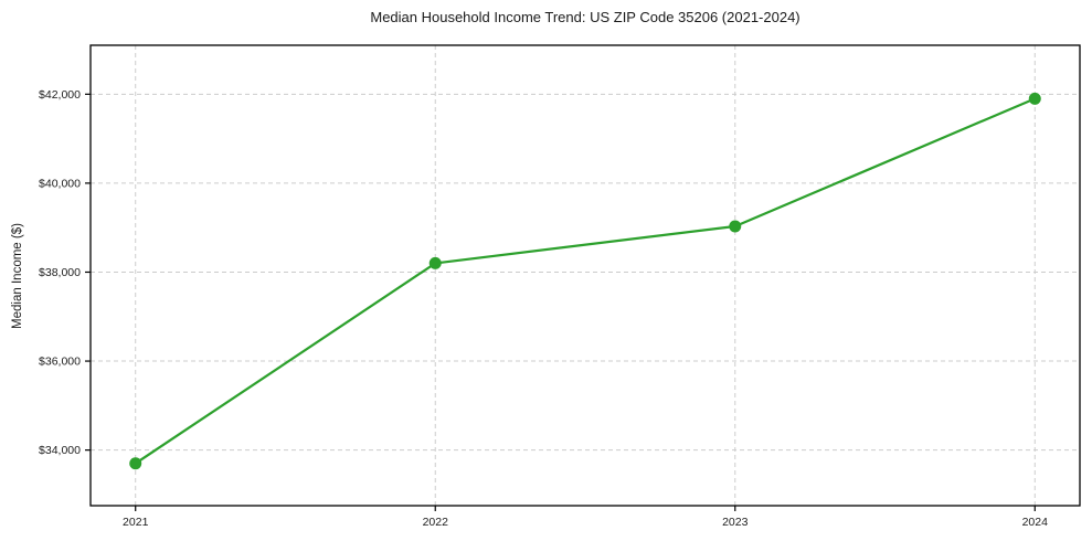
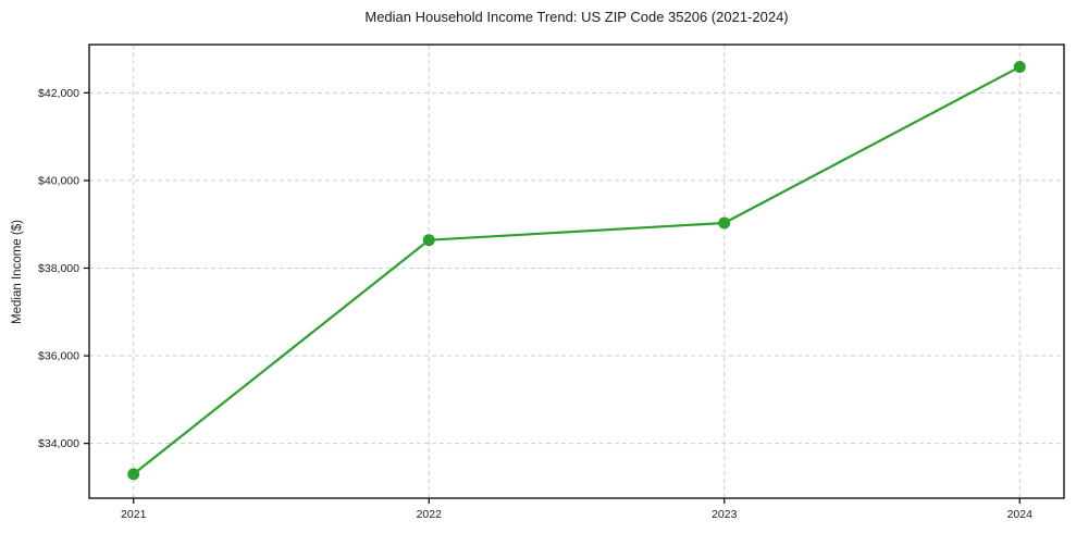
2021: $33700 -> $33300
2022: $38200 -> $38600
2024: $41900 -> $42600
